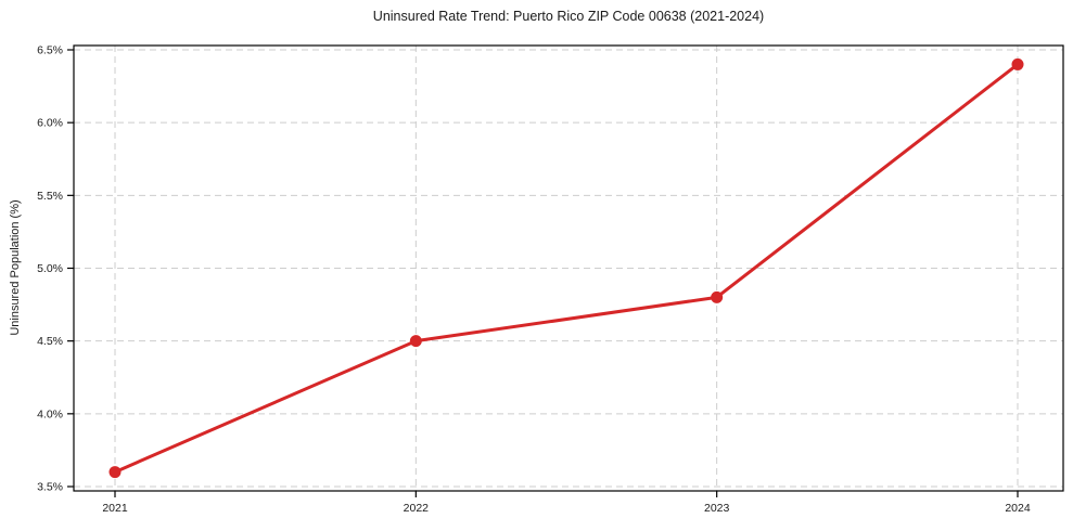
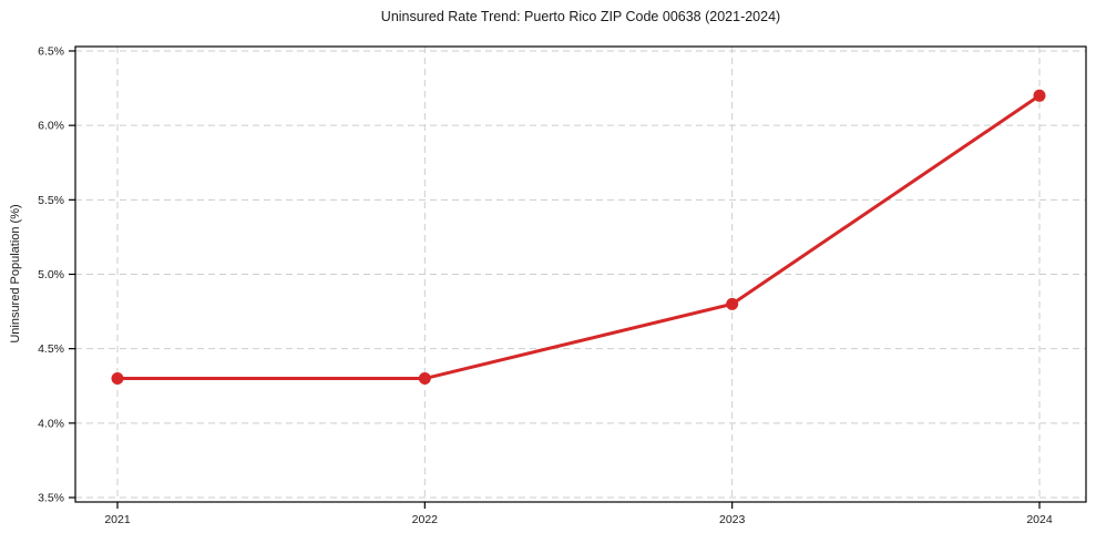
2021: 3.6% -> 4.3%
2022: 4.5% -> 4.3%
2024: 6.4% -> 6.2%
